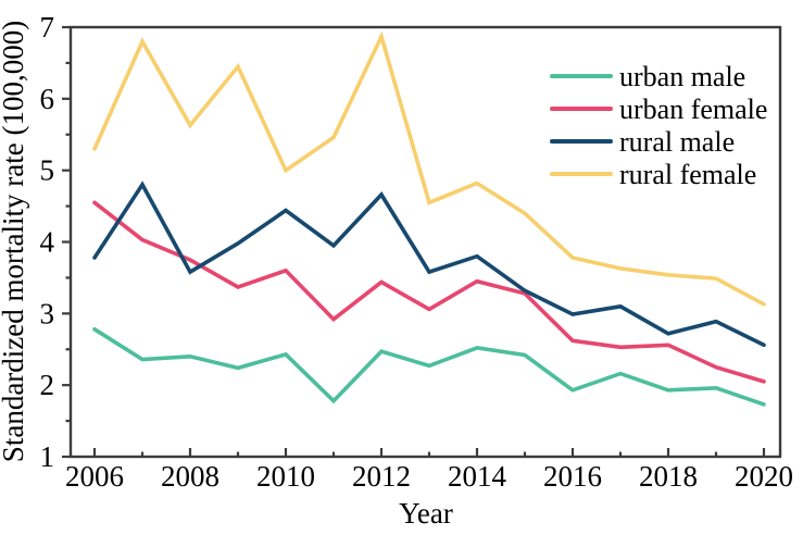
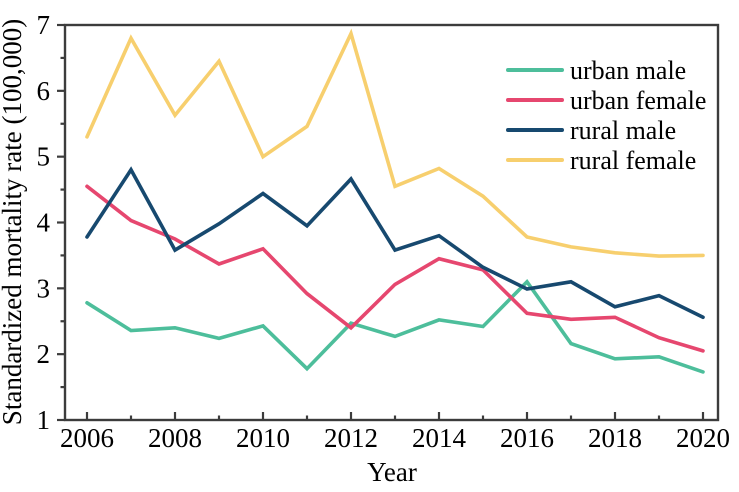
urban female/2012: 3.4 -> 2.4
urban male/2016: 1.9 -> 3.1
rural female/2020: 3.1 -> 3.5
